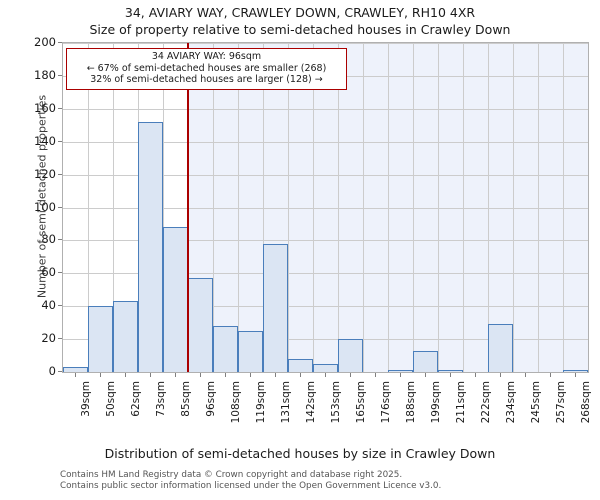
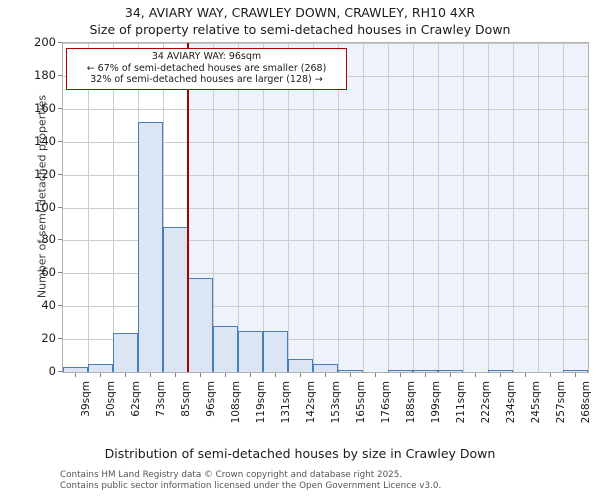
50sqm: 40 -> 5
62sqm: 43 -> 24
131sqm: 78 -> 25
165sqm: 20 -> 1
199sqm: 13 -> 1
234sqm: 29 -> 1
